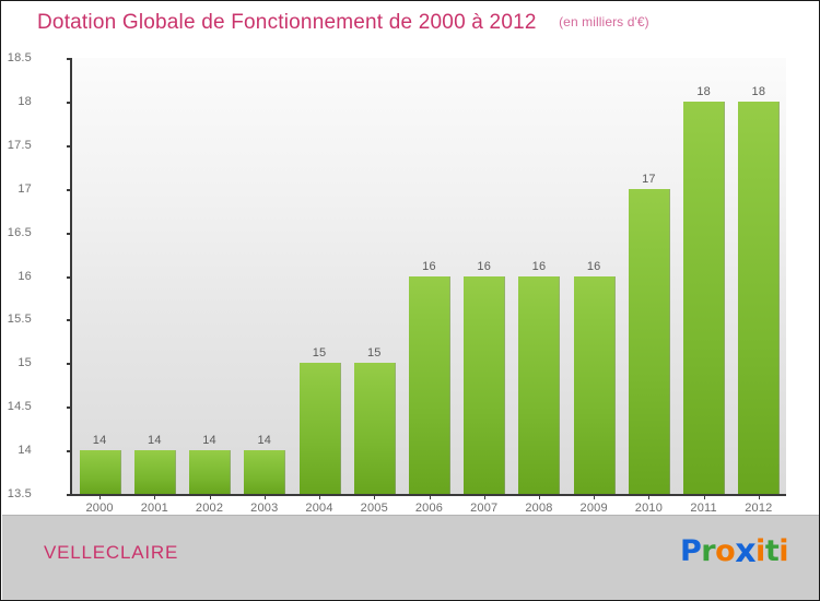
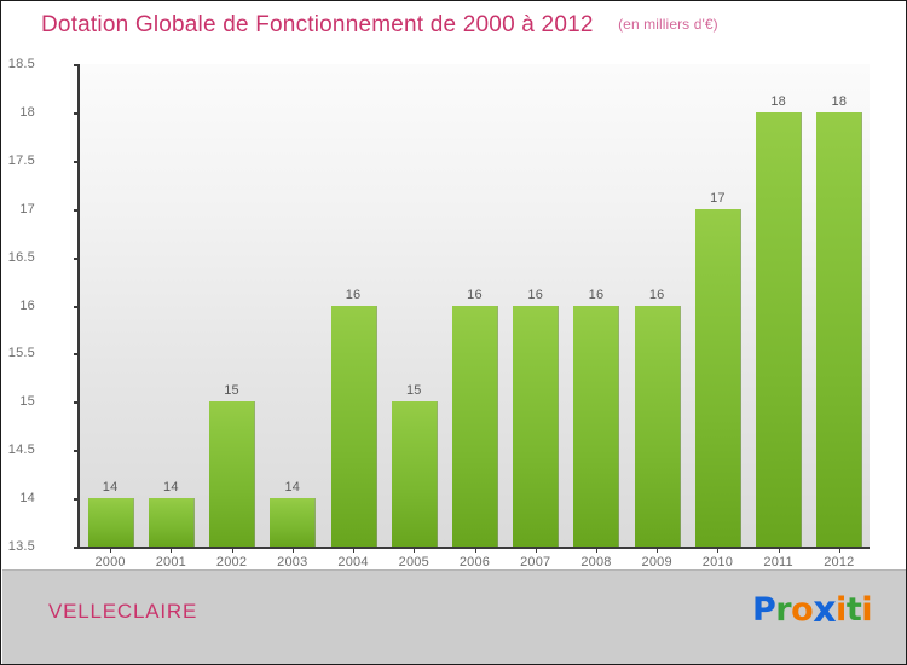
2002: 14 -> 15
2004: 15 -> 16
